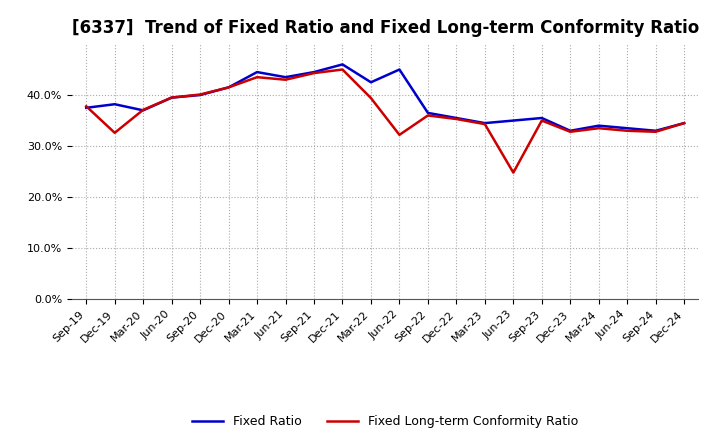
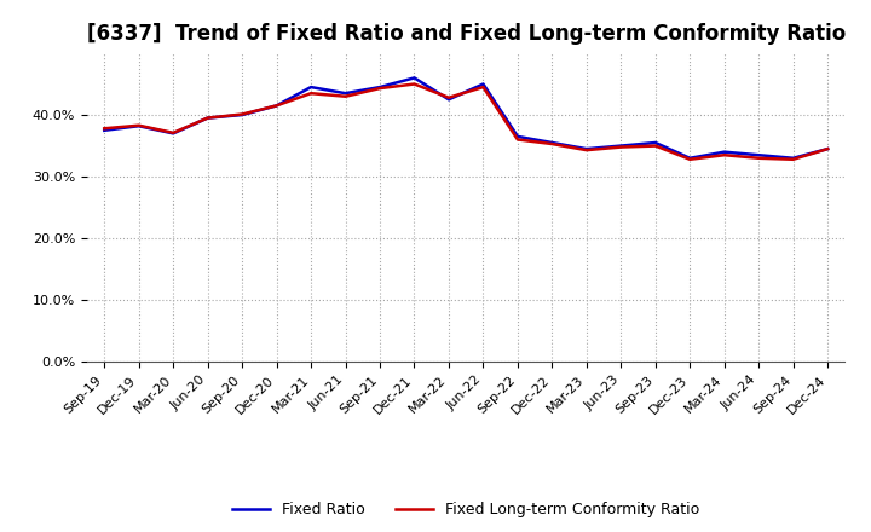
Fixed Long-term Conformity Ratio/Dec-19: 32.6% -> 38.3%
Fixed Long-term Conformity Ratio/Mar-22: 39.4% -> 42.8%
Fixed Long-term Conformity Ratio/Jun-22: 32.2% -> 44.5%
Fixed Long-term Conformity Ratio/Jun-23: 24.8% -> 34.8%
